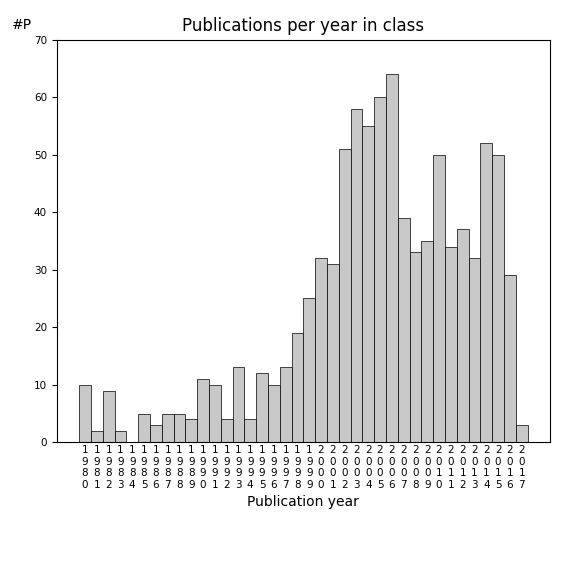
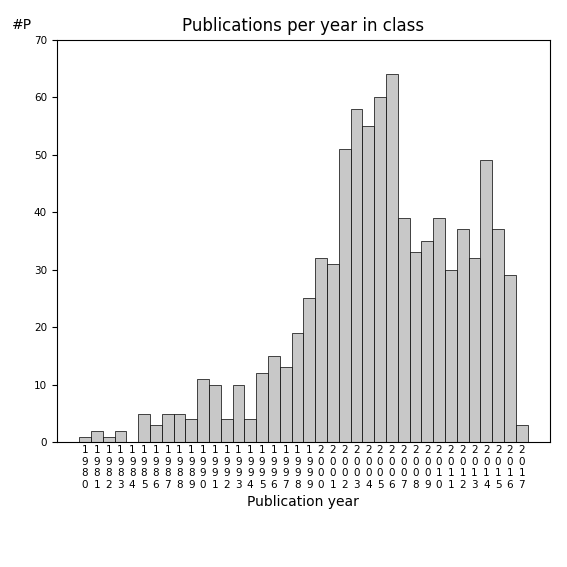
1 9 8 0: 10 -> 1
1 9 8 2: 9 -> 1
1 9 9 3: 13 -> 10
1 9 9 6: 10 -> 15
2 0 1 0: 50 -> 39
2 0 1 1: 34 -> 30
2 0 1 4: 52 -> 49
2 0 1 5: 50 -> 37
